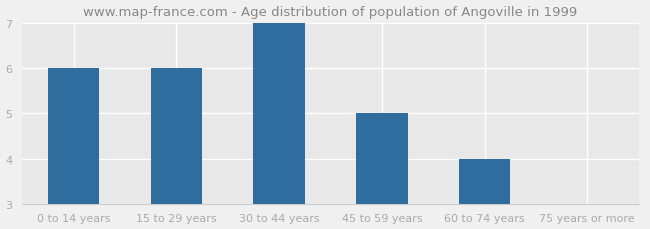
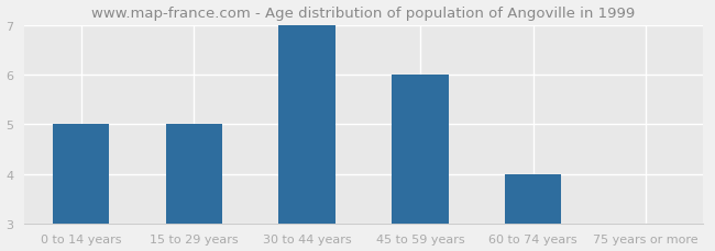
0 to 14 years: 6 -> 5
15 to 29 years: 6 -> 5
45 to 59 years: 5 -> 6
